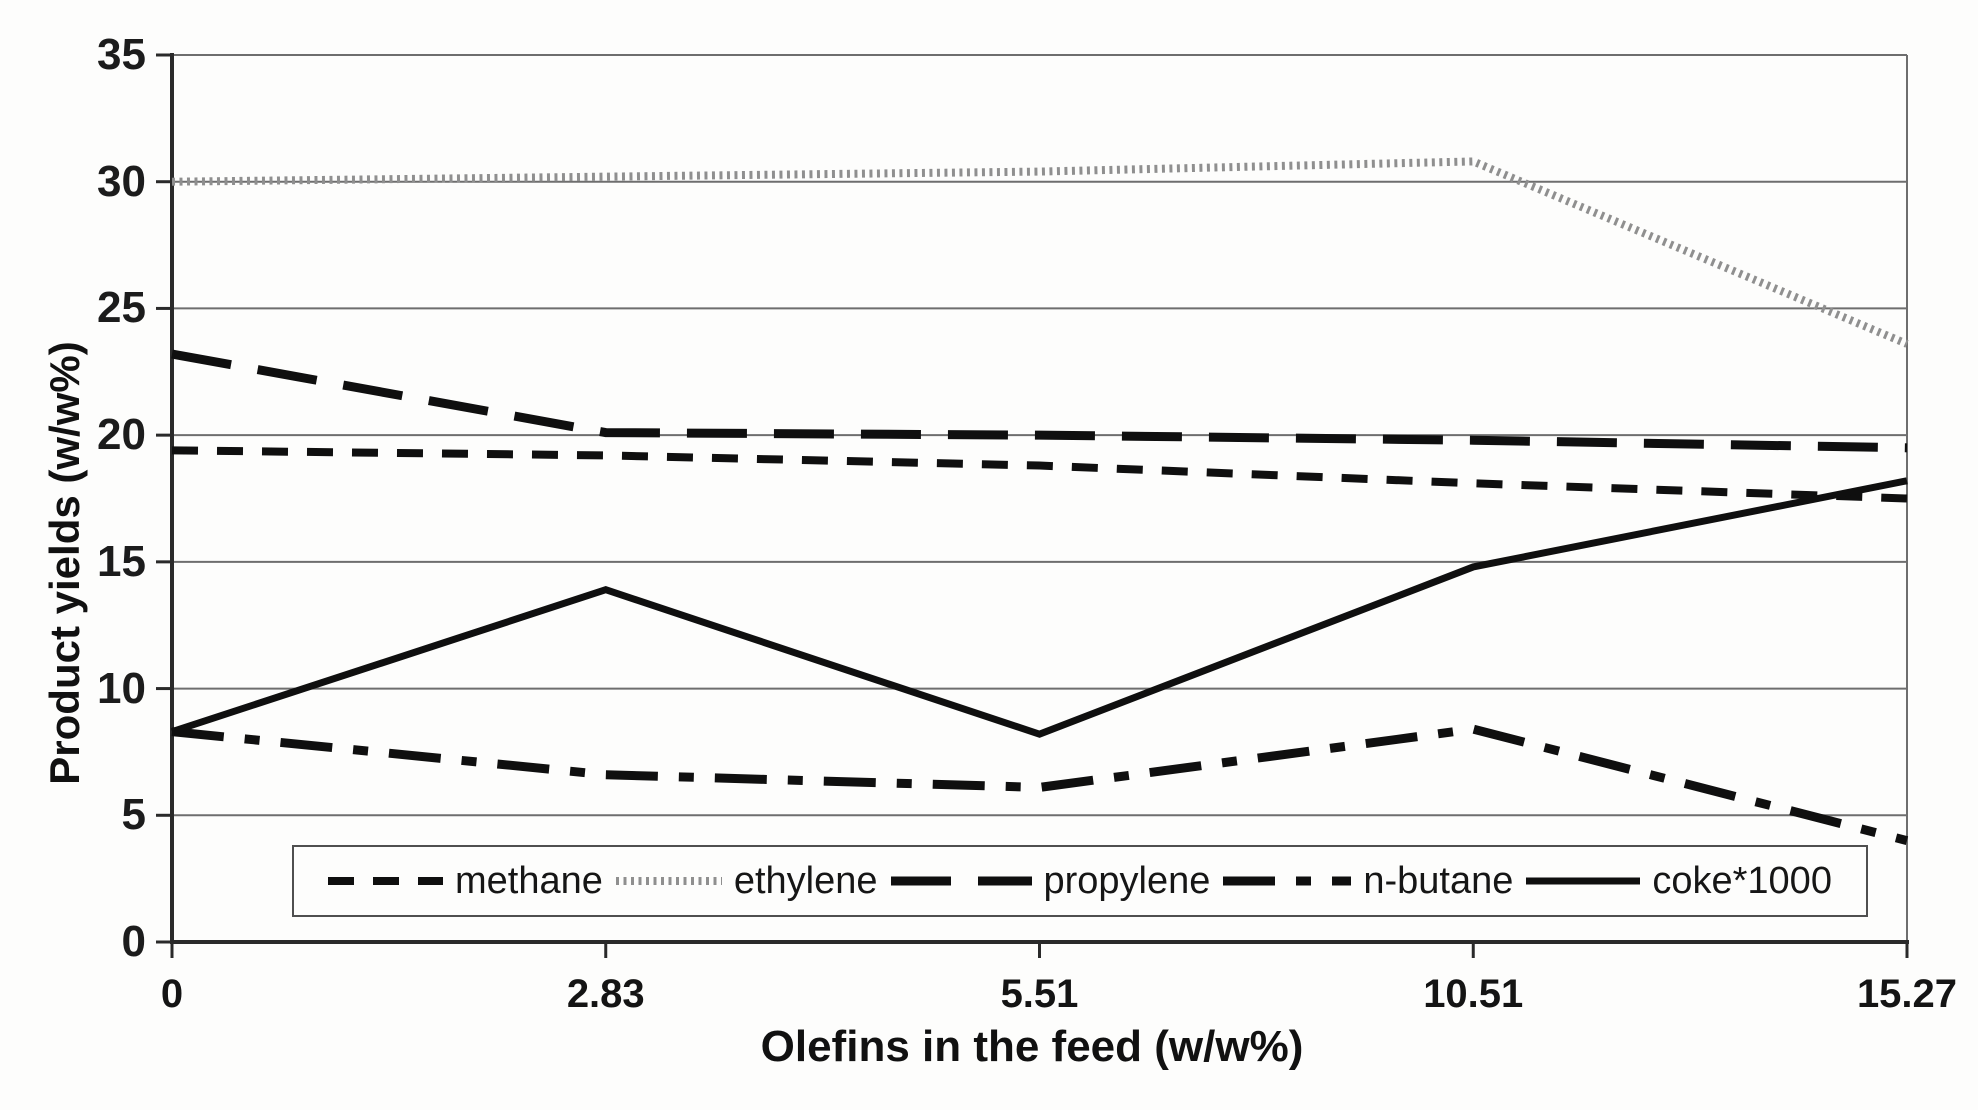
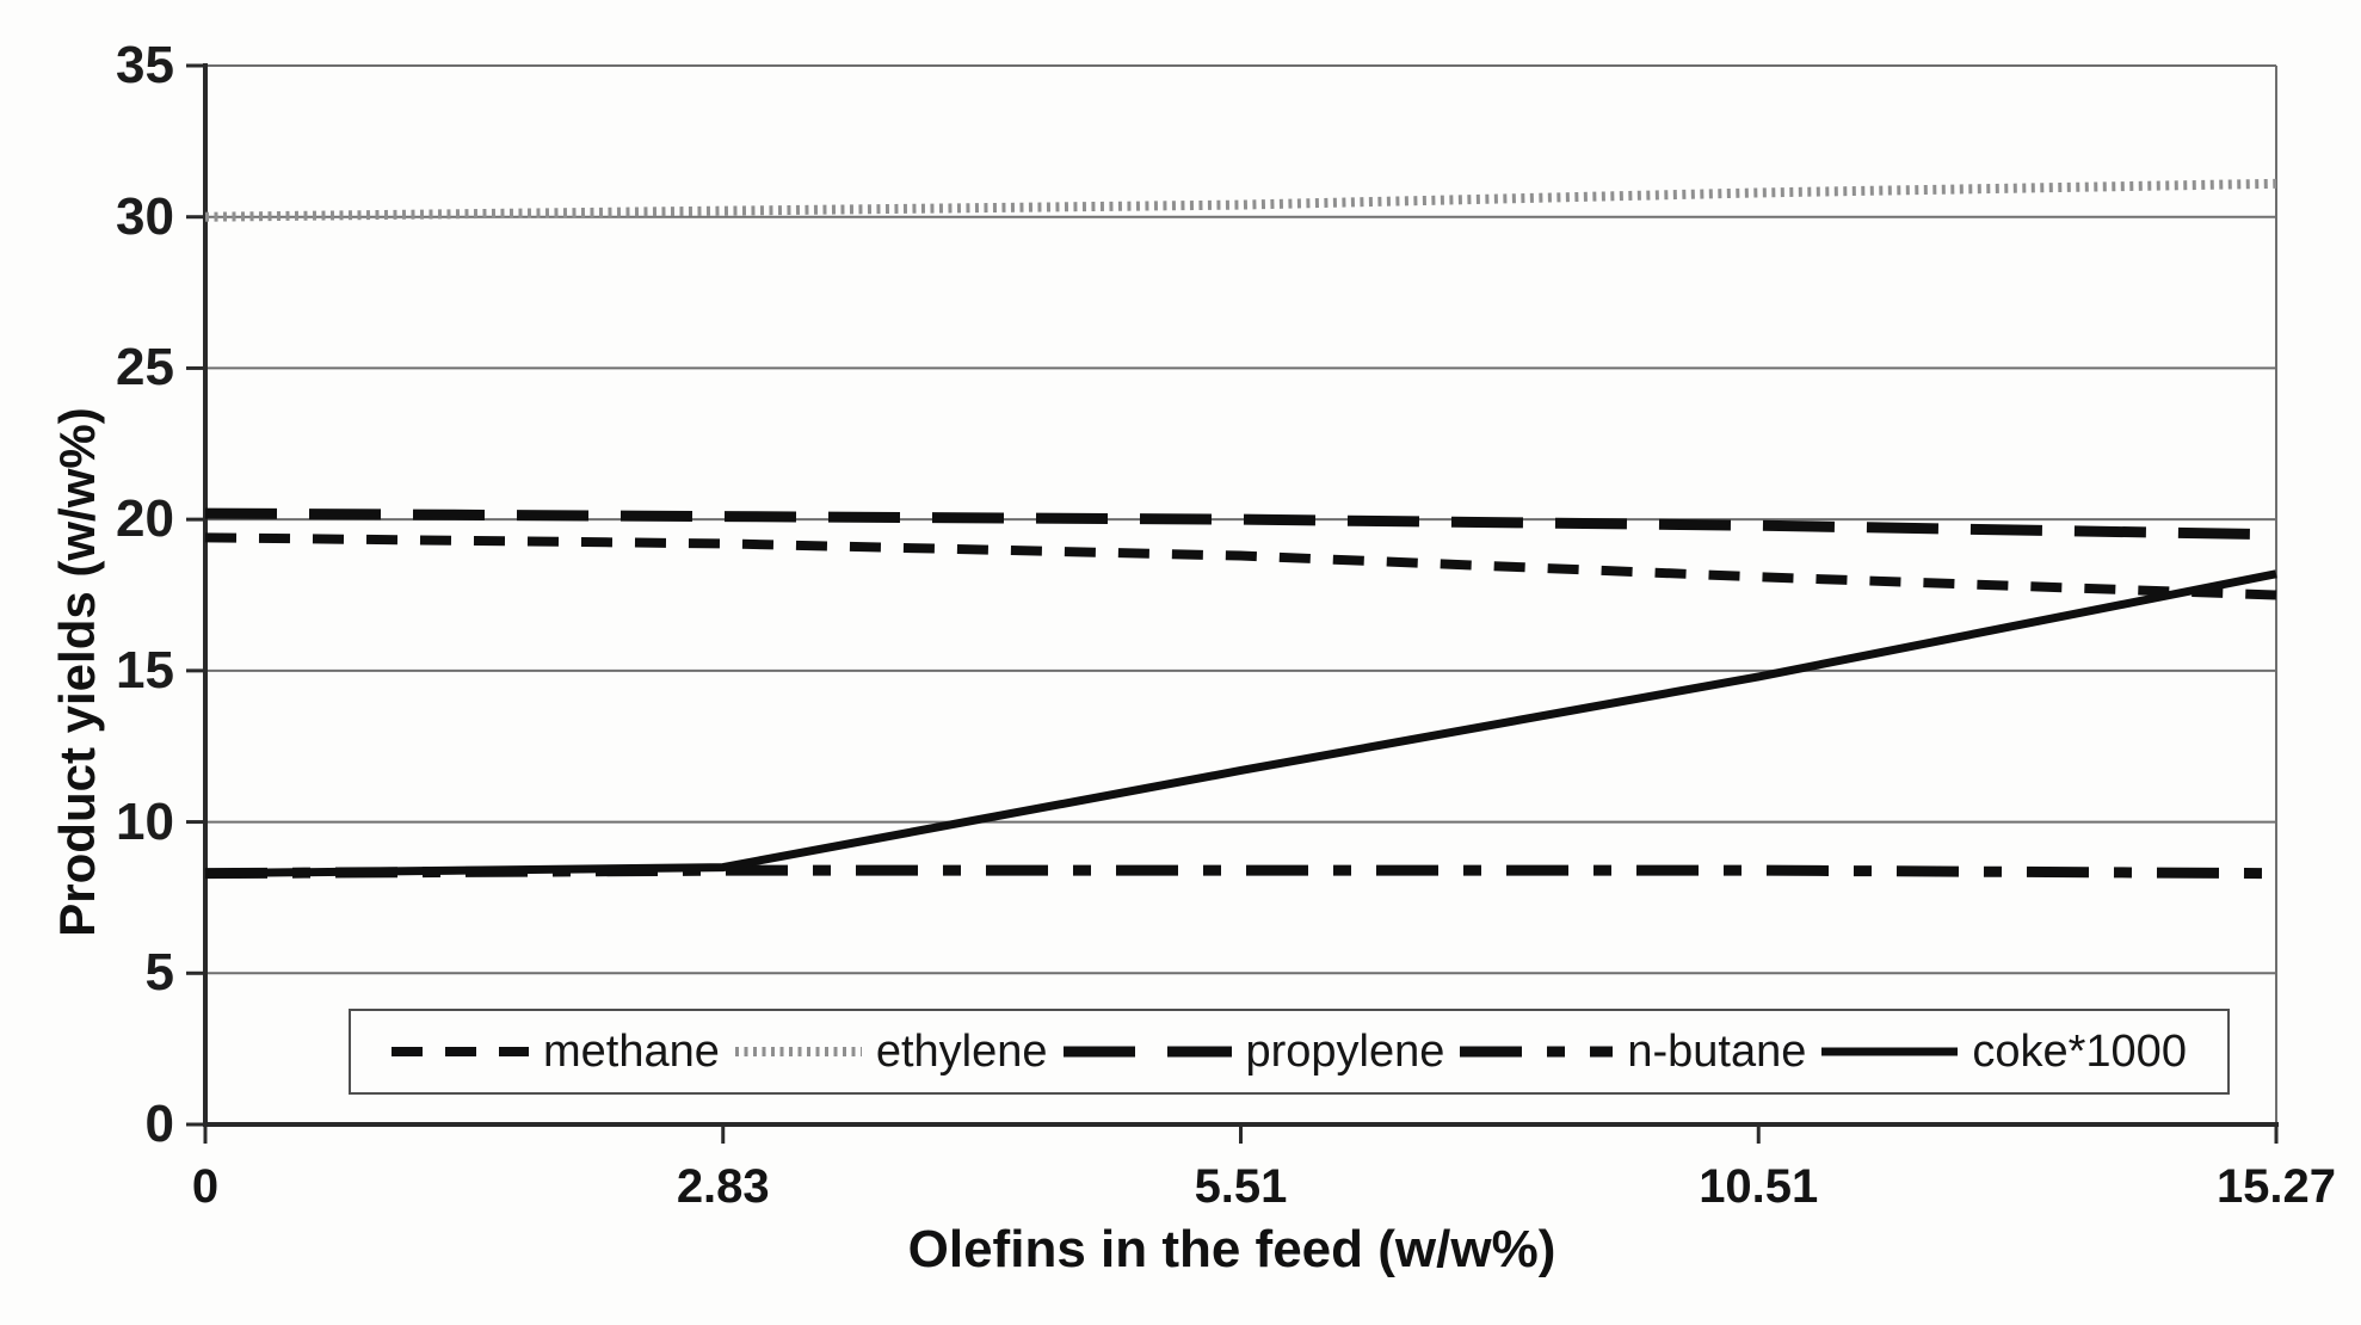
propylene/0: 23.2 -> 20.2
n-butane/2.83: 6.6 -> 8.4
coke*1000/2.83: 13.9 -> 8.5
n-butane/5.51: 6.1 -> 8.4
coke*1000/5.51: 8.2 -> 11.7
ethylene/15.27: 23.6 -> 31.1
n-butane/15.27: 4.0 -> 8.3
